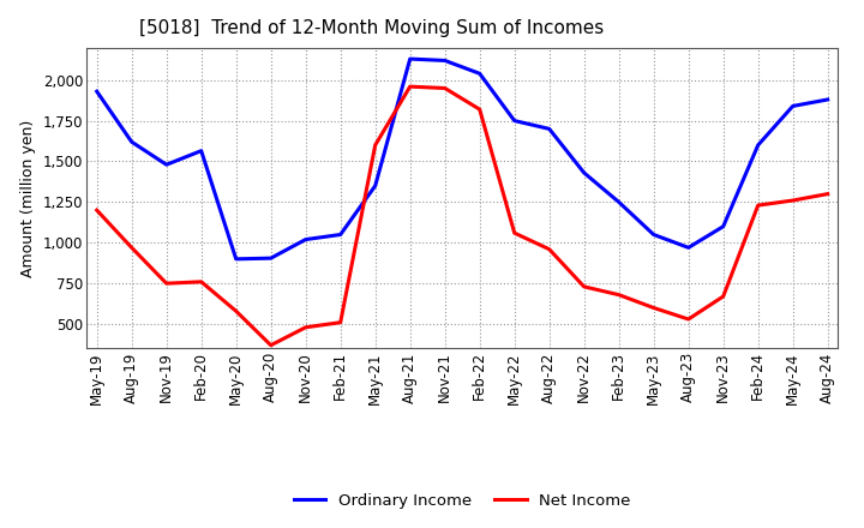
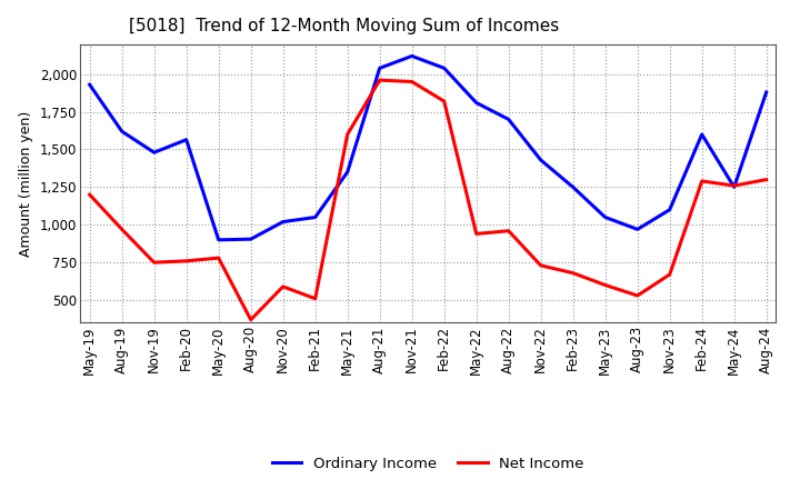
Net Income/May-20: 580 -> 780
Net Income/Nov-20: 480 -> 590
Ordinary Income/Aug-21: 2,130 -> 2,040
Ordinary Income/May-22: 1,750 -> 1,810
Net Income/May-22: 1,060 -> 940
Net Income/Feb-24: 1,230 -> 1,290
Ordinary Income/May-24: 1,840 -> 1,250
